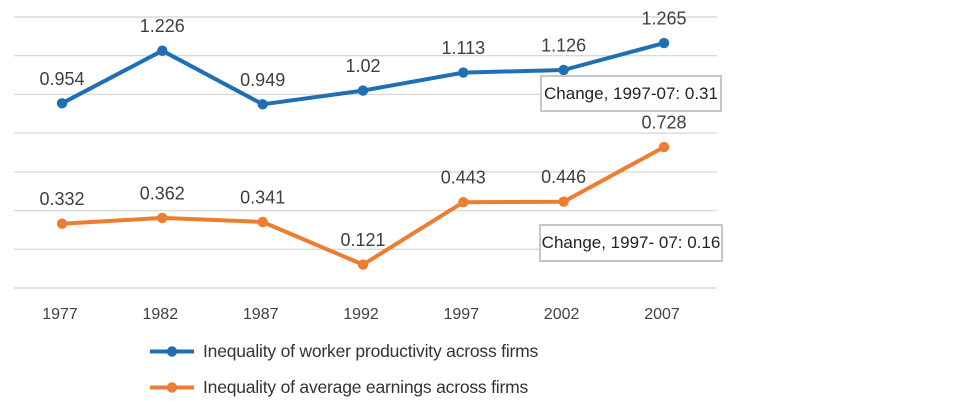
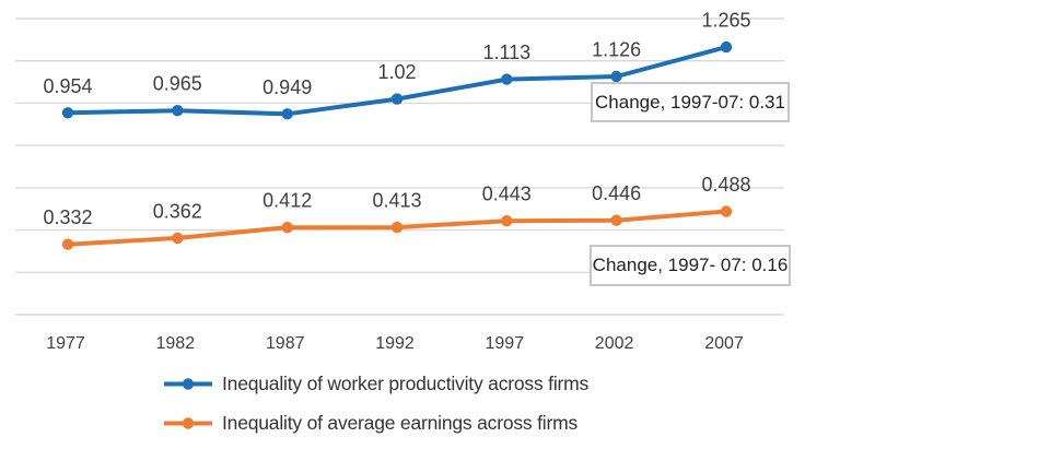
Inequality of worker productivity across firms/1982: 1.226 -> 0.965
Inequality of average earnings across firms/1987: 0.341 -> 0.412
Inequality of average earnings across firms/1992: 0.121 -> 0.413
Inequality of average earnings across firms/2007: 0.728 -> 0.488
